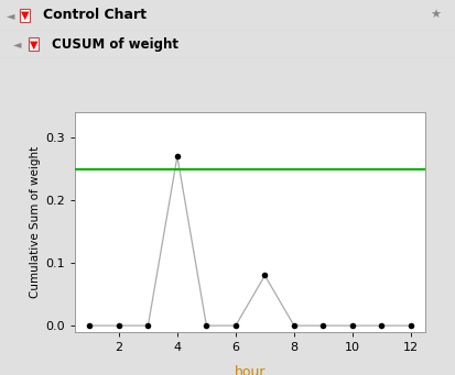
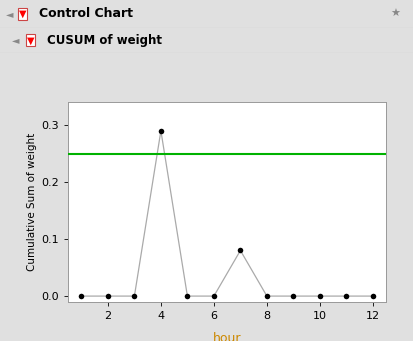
4: 0.27 -> 0.29
